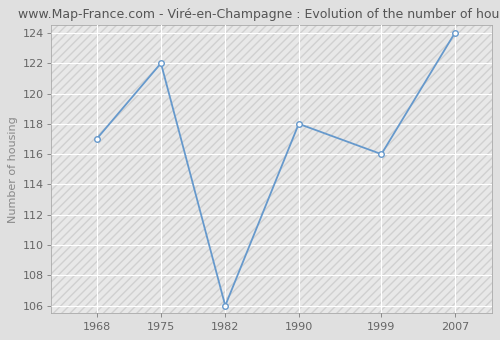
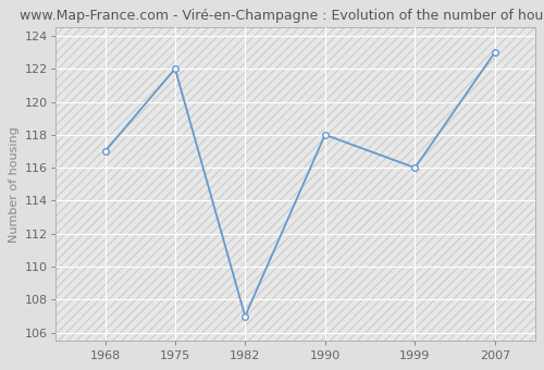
1982: 106 -> 107
2007: 124 -> 123
